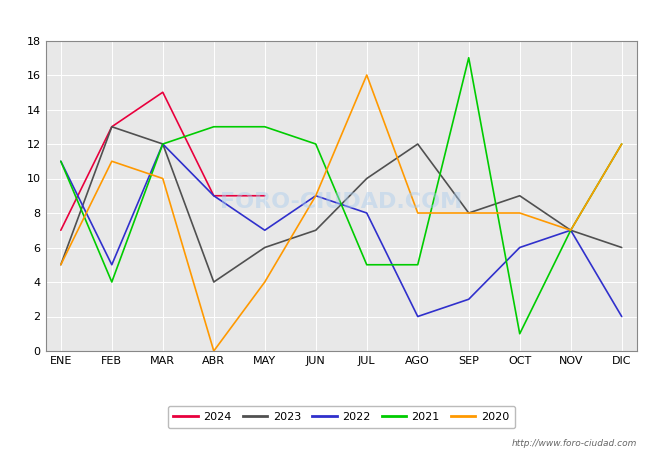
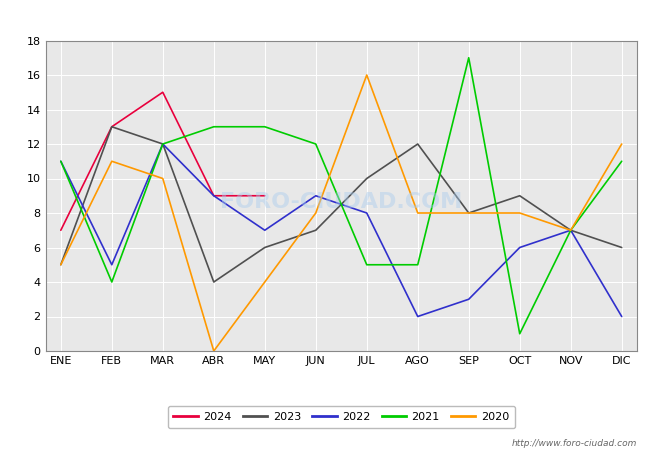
2020/JUN: 9 -> 8
2021/DIC: 12 -> 11
